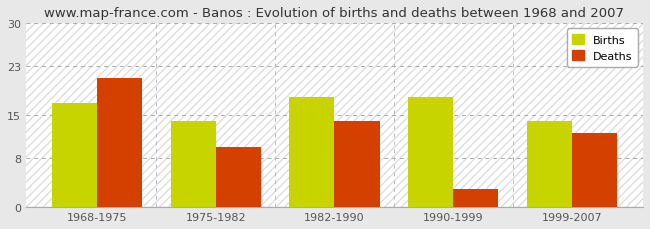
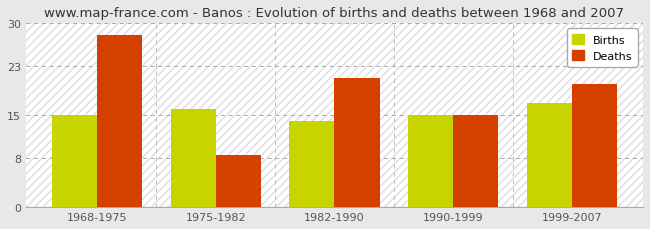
Births/1968-1975: 17 -> 15
Deaths/1968-1975: 21.0 -> 28.0
Births/1975-1982: 14 -> 16
Deaths/1975-1982: 9.8 -> 8.5
Births/1982-1990: 18 -> 14
Deaths/1982-1990: 14.0 -> 21.0
Births/1990-1999: 18 -> 15
Deaths/1990-1999: 3.0 -> 15.0
Births/1999-2007: 14 -> 17
Deaths/1999-2007: 12.0 -> 20.0
